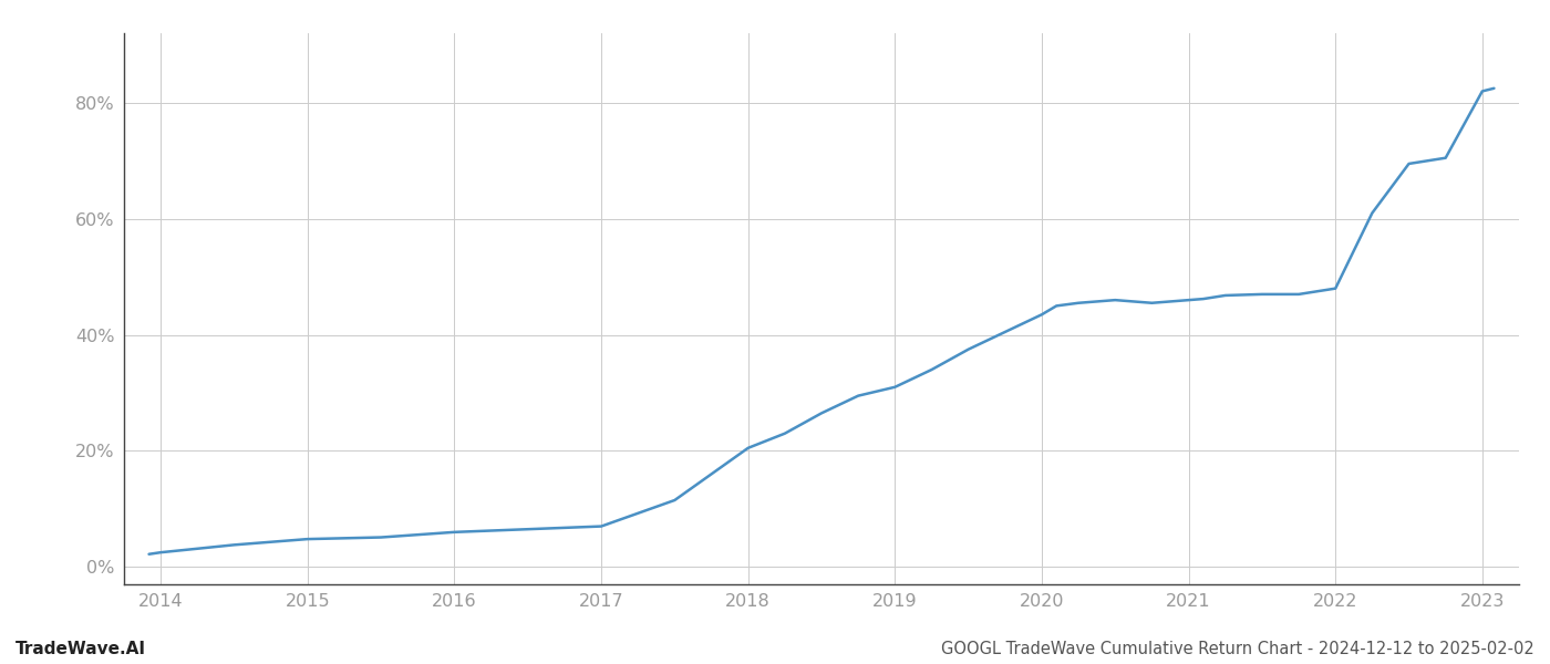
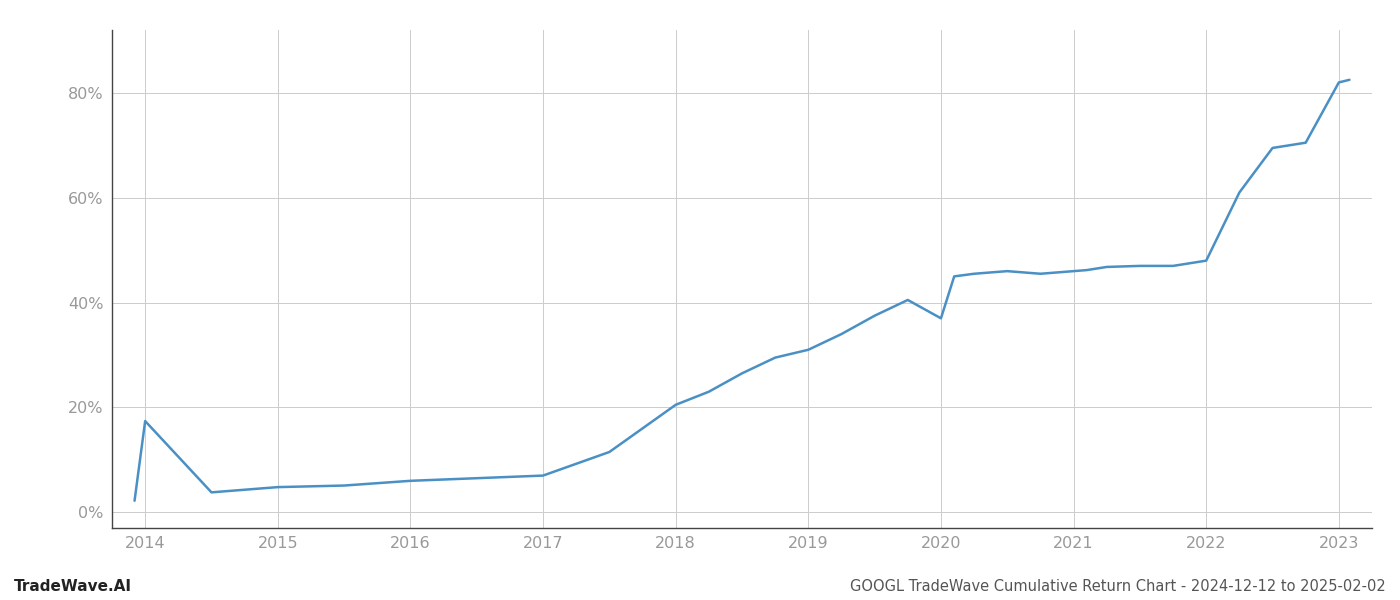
2014: 2.5% -> 17.4%
2020: 43.5% -> 37.0%
